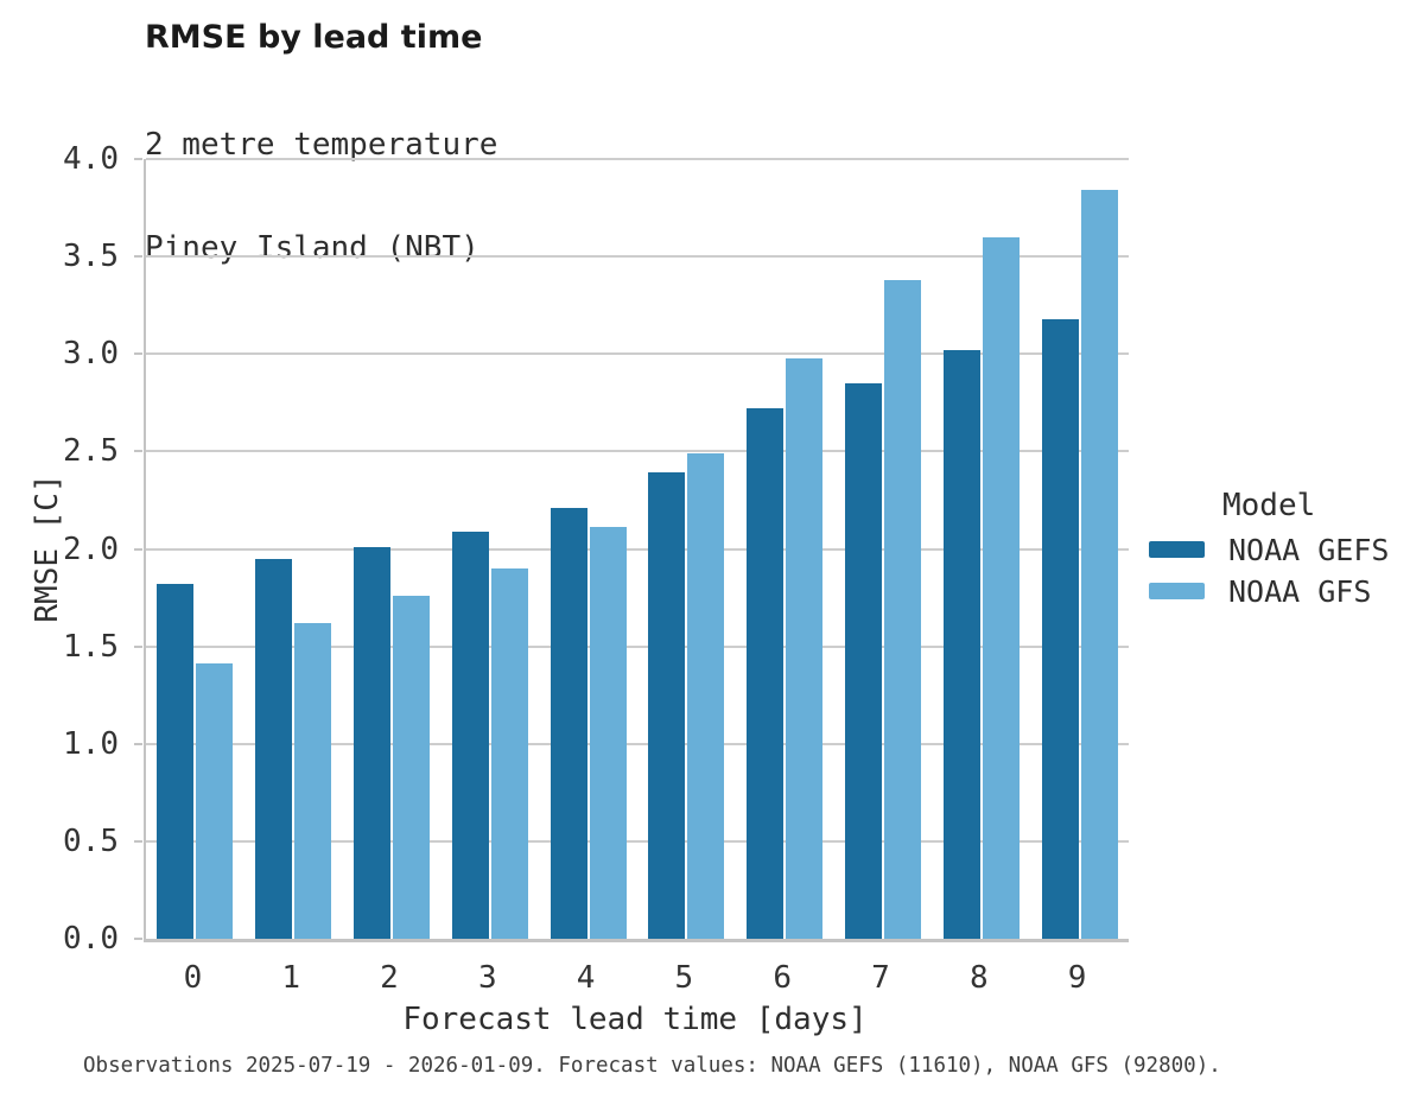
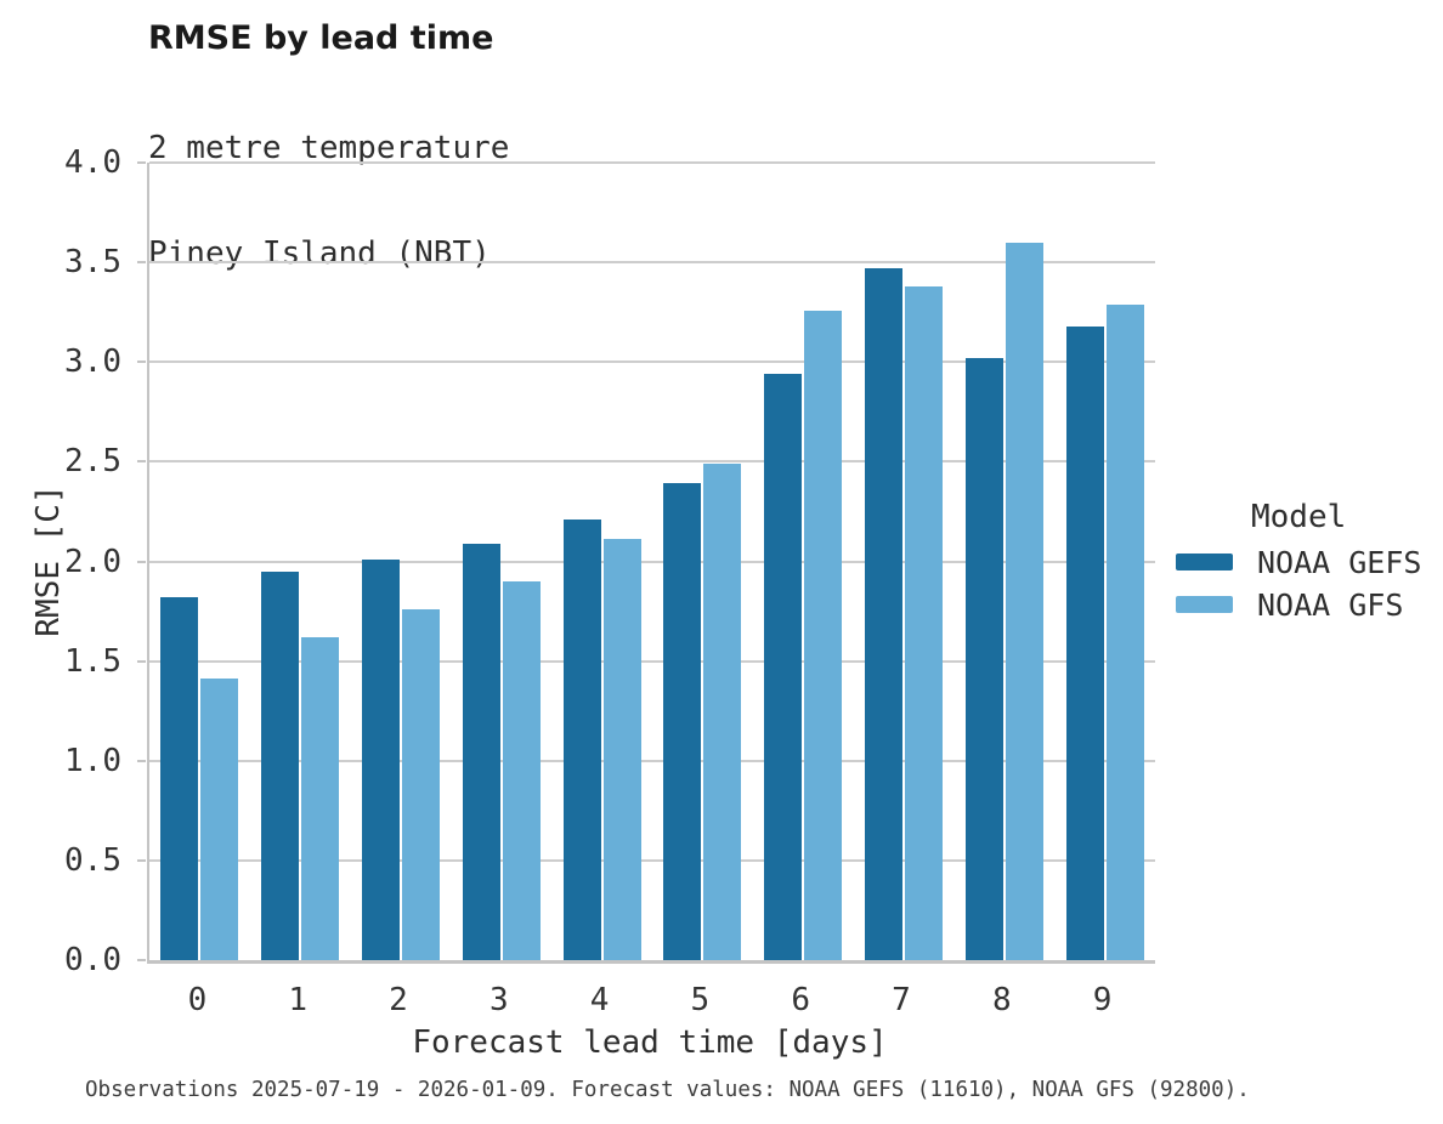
NOAA GEFS/6: 2.72 -> 2.94
NOAA GFS/6: 2.98 -> 3.26
NOAA GEFS/7: 2.85 -> 3.47
NOAA GFS/9: 3.84 -> 3.29
